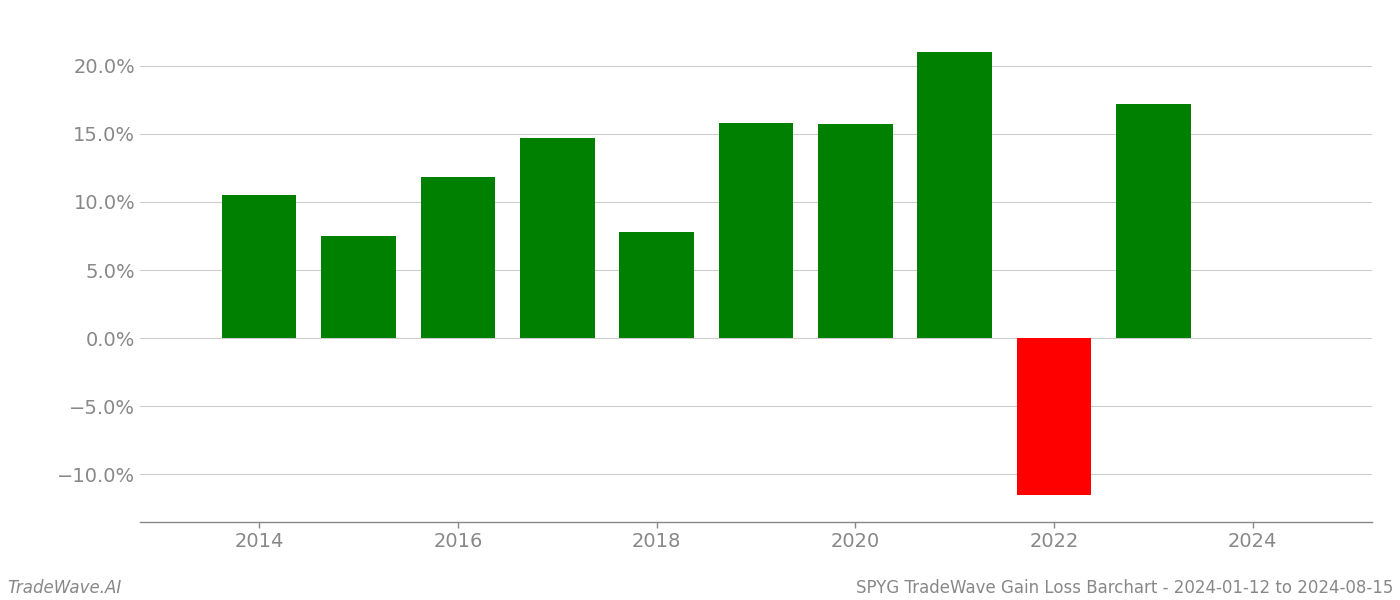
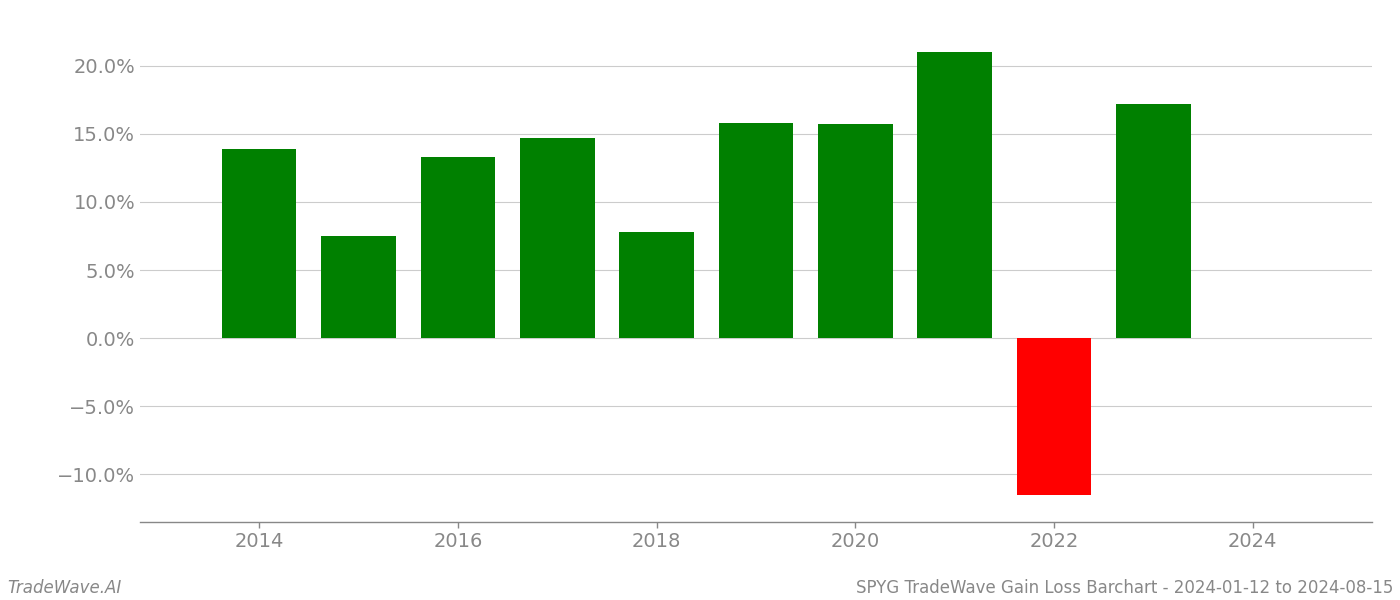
2014: 10.5% -> 13.9%
2016: 11.8% -> 13.3%
